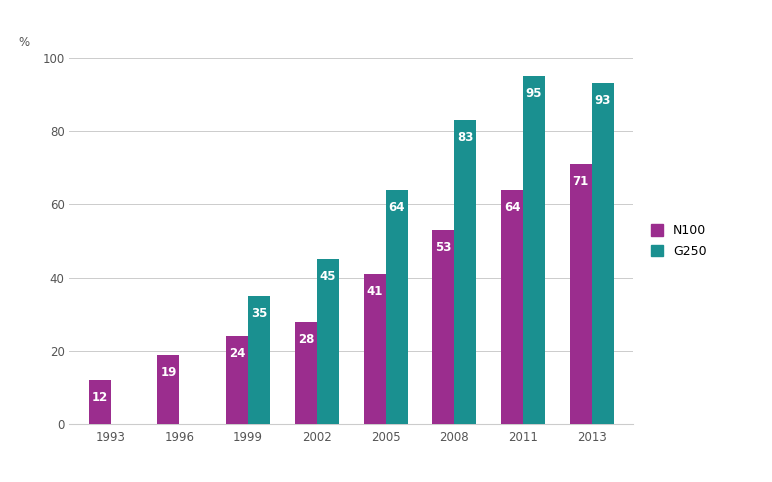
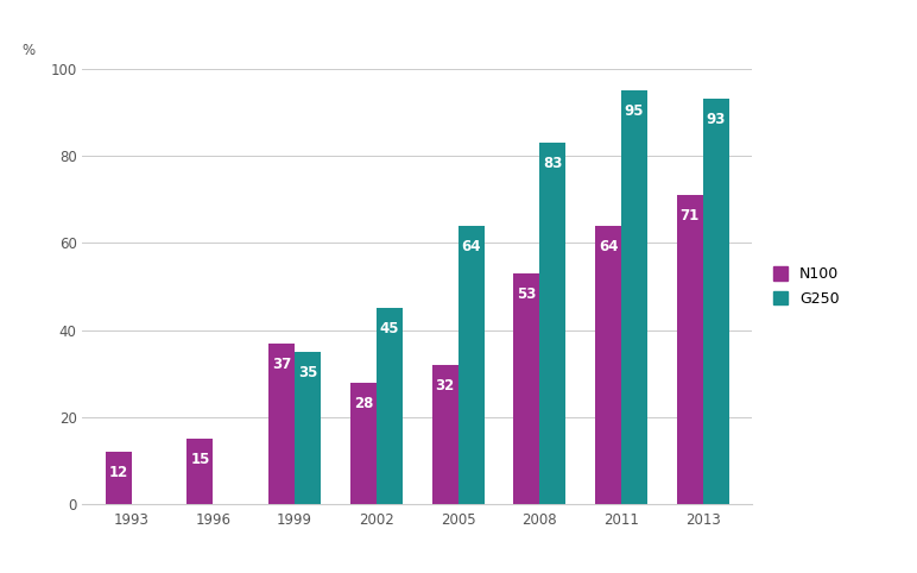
N100/1996: 19 -> 15
N100/1999: 24 -> 37
N100/2005: 41 -> 32
